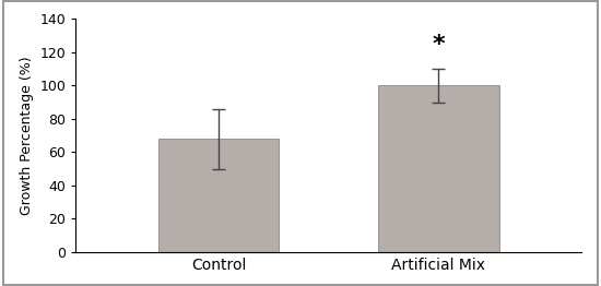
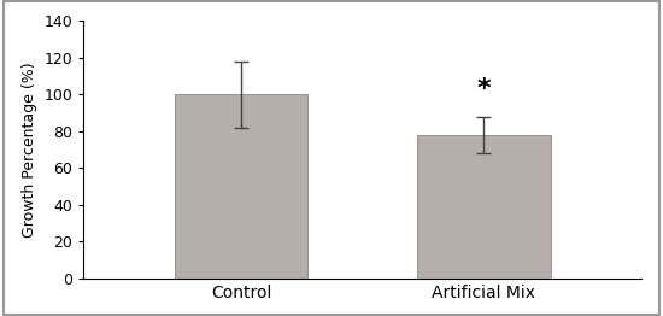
Control: 68 -> 100
Artificial Mix: 100 -> 78
